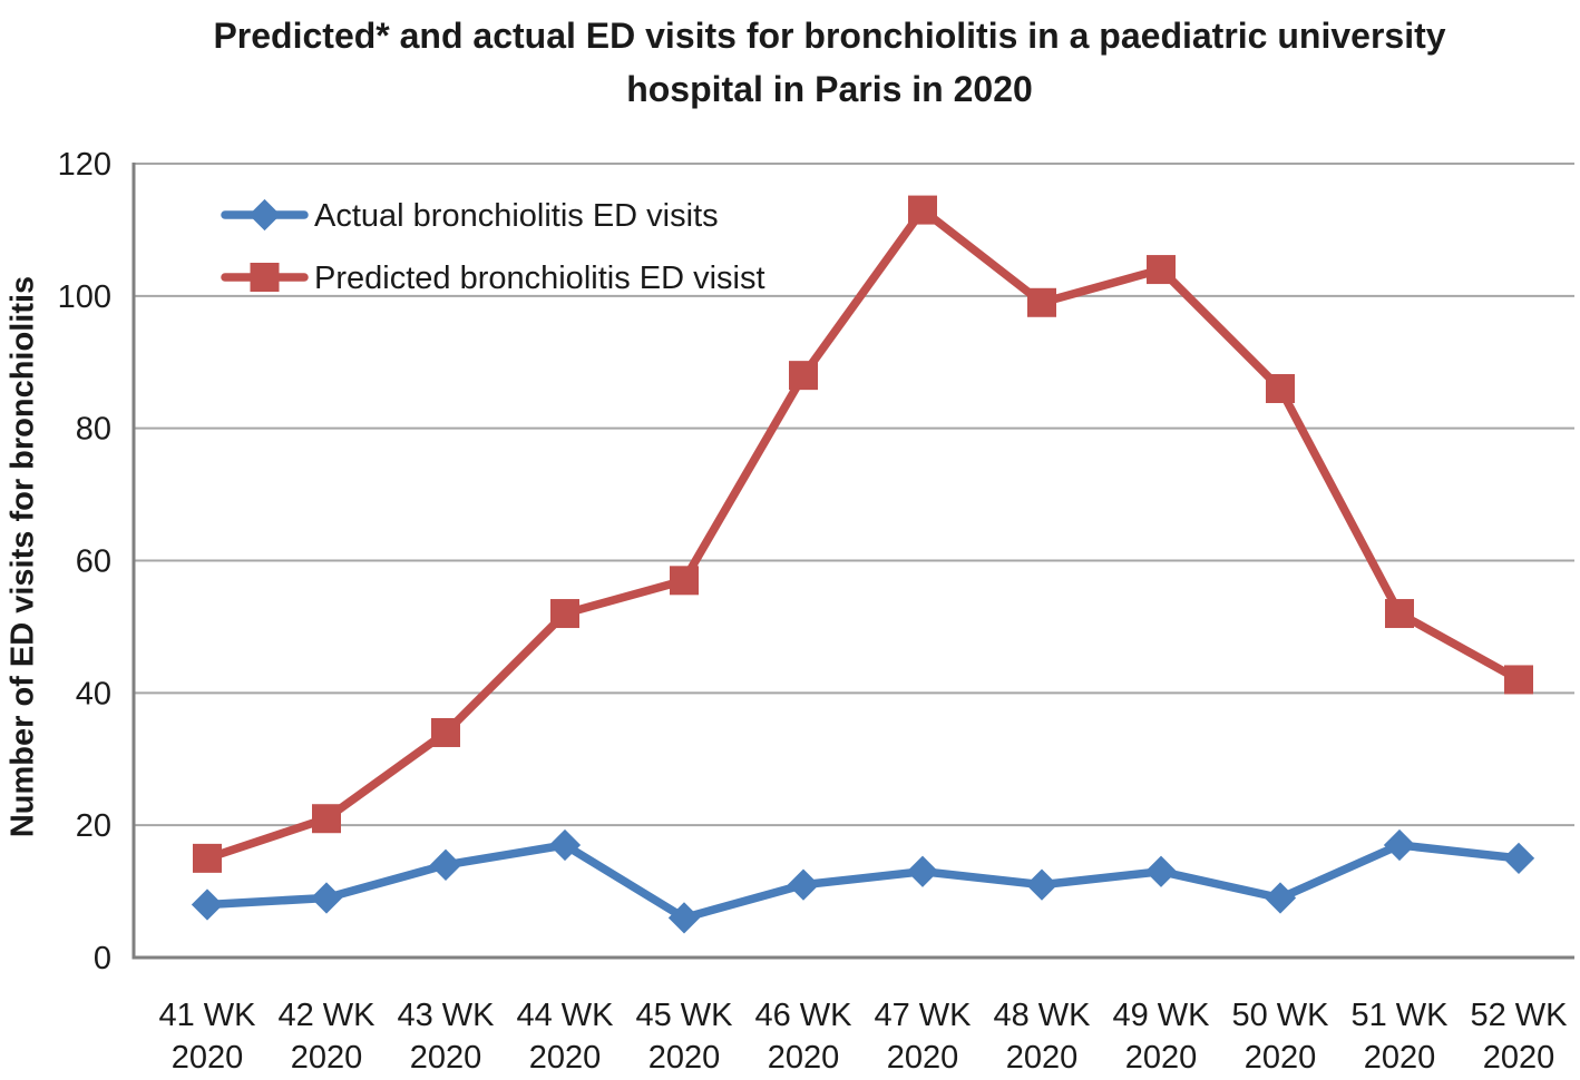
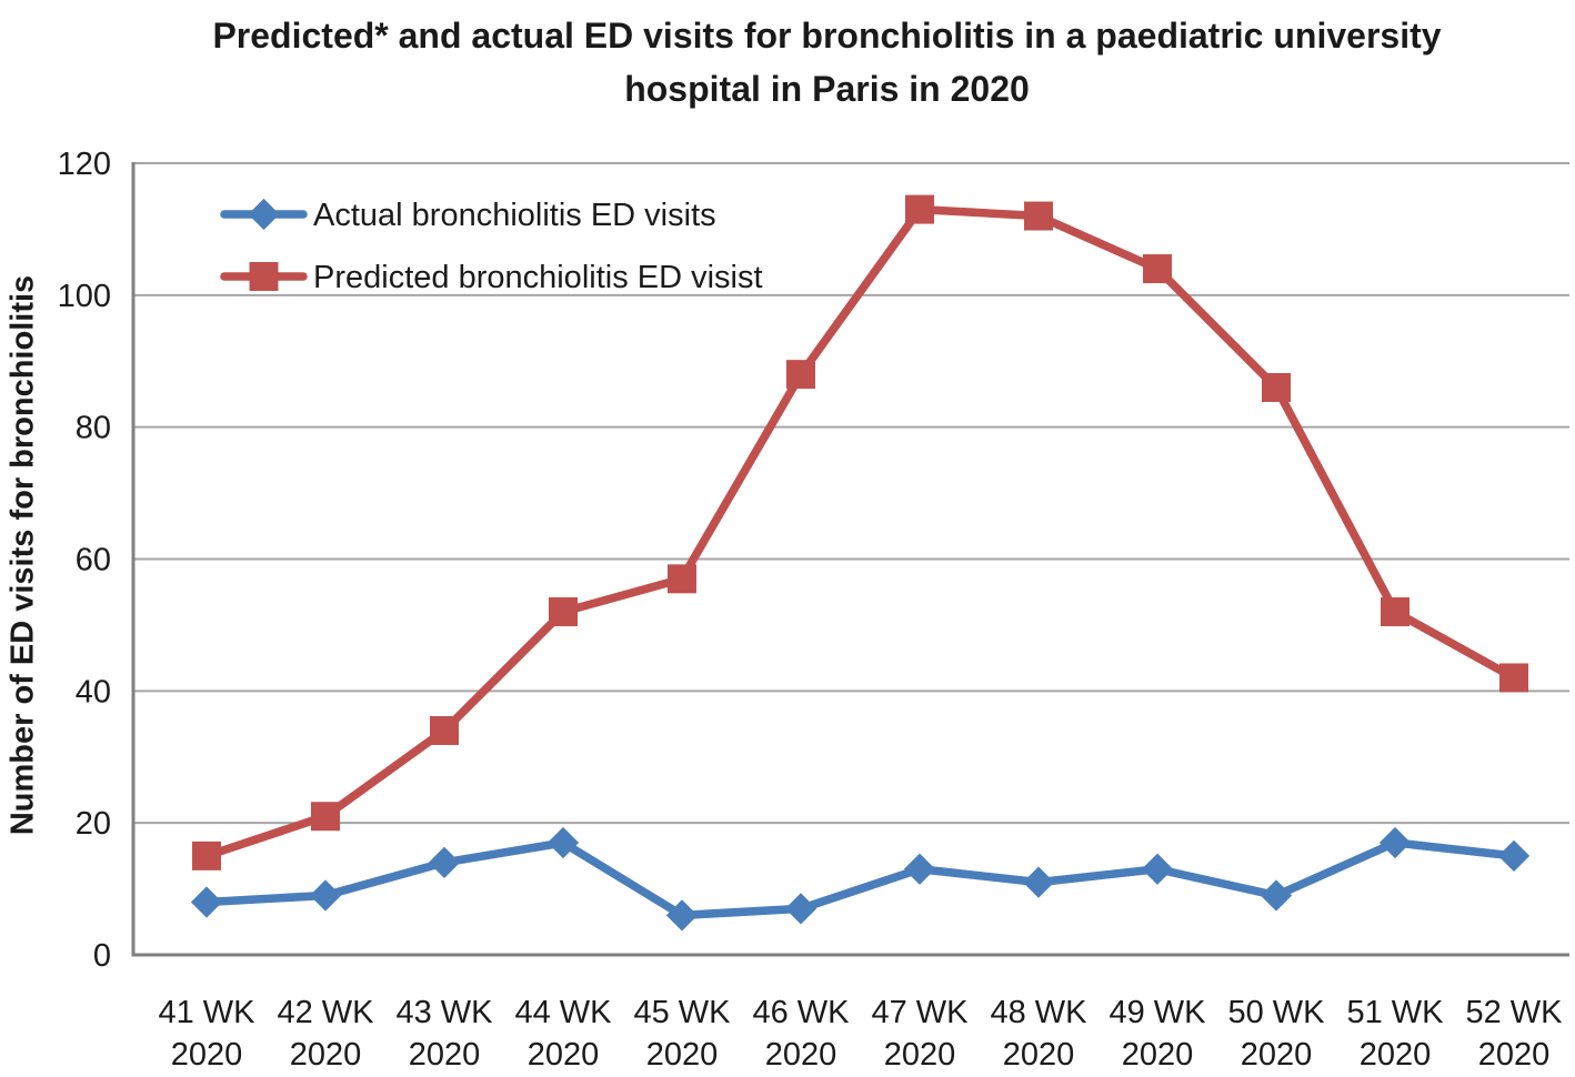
Actual bronchiolitis ED visits/46 WK 2020: 11 -> 7
Predicted bronchiolitis ED visist/48 WK 2020: 99 -> 112
